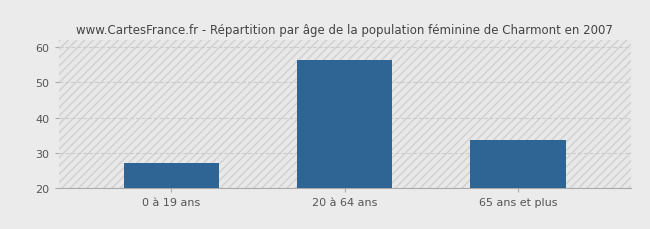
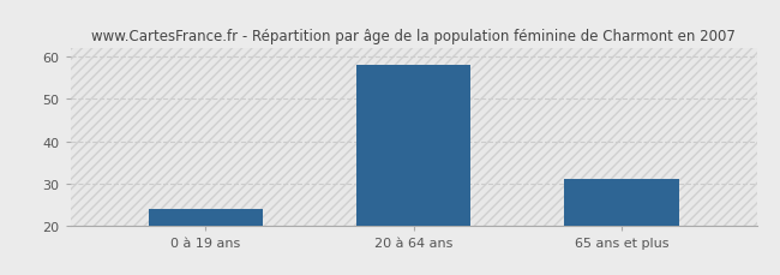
0 à 19 ans: 27.0 -> 24.0
20 à 64 ans: 56.5 -> 58.0
65 ans et plus: 33.5 -> 31.0
